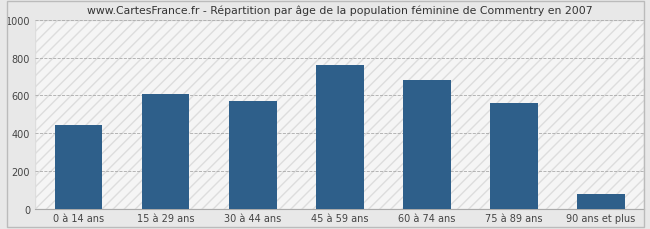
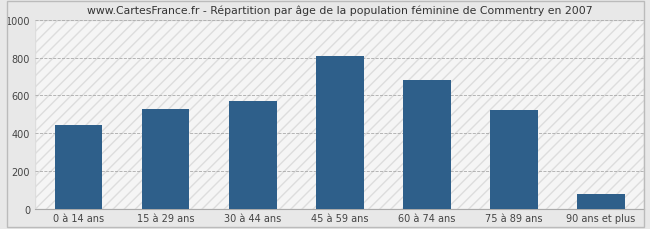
15 à 29 ans: 610 -> 530
45 à 59 ans: 760 -> 810
75 à 89 ans: 560 -> 520
